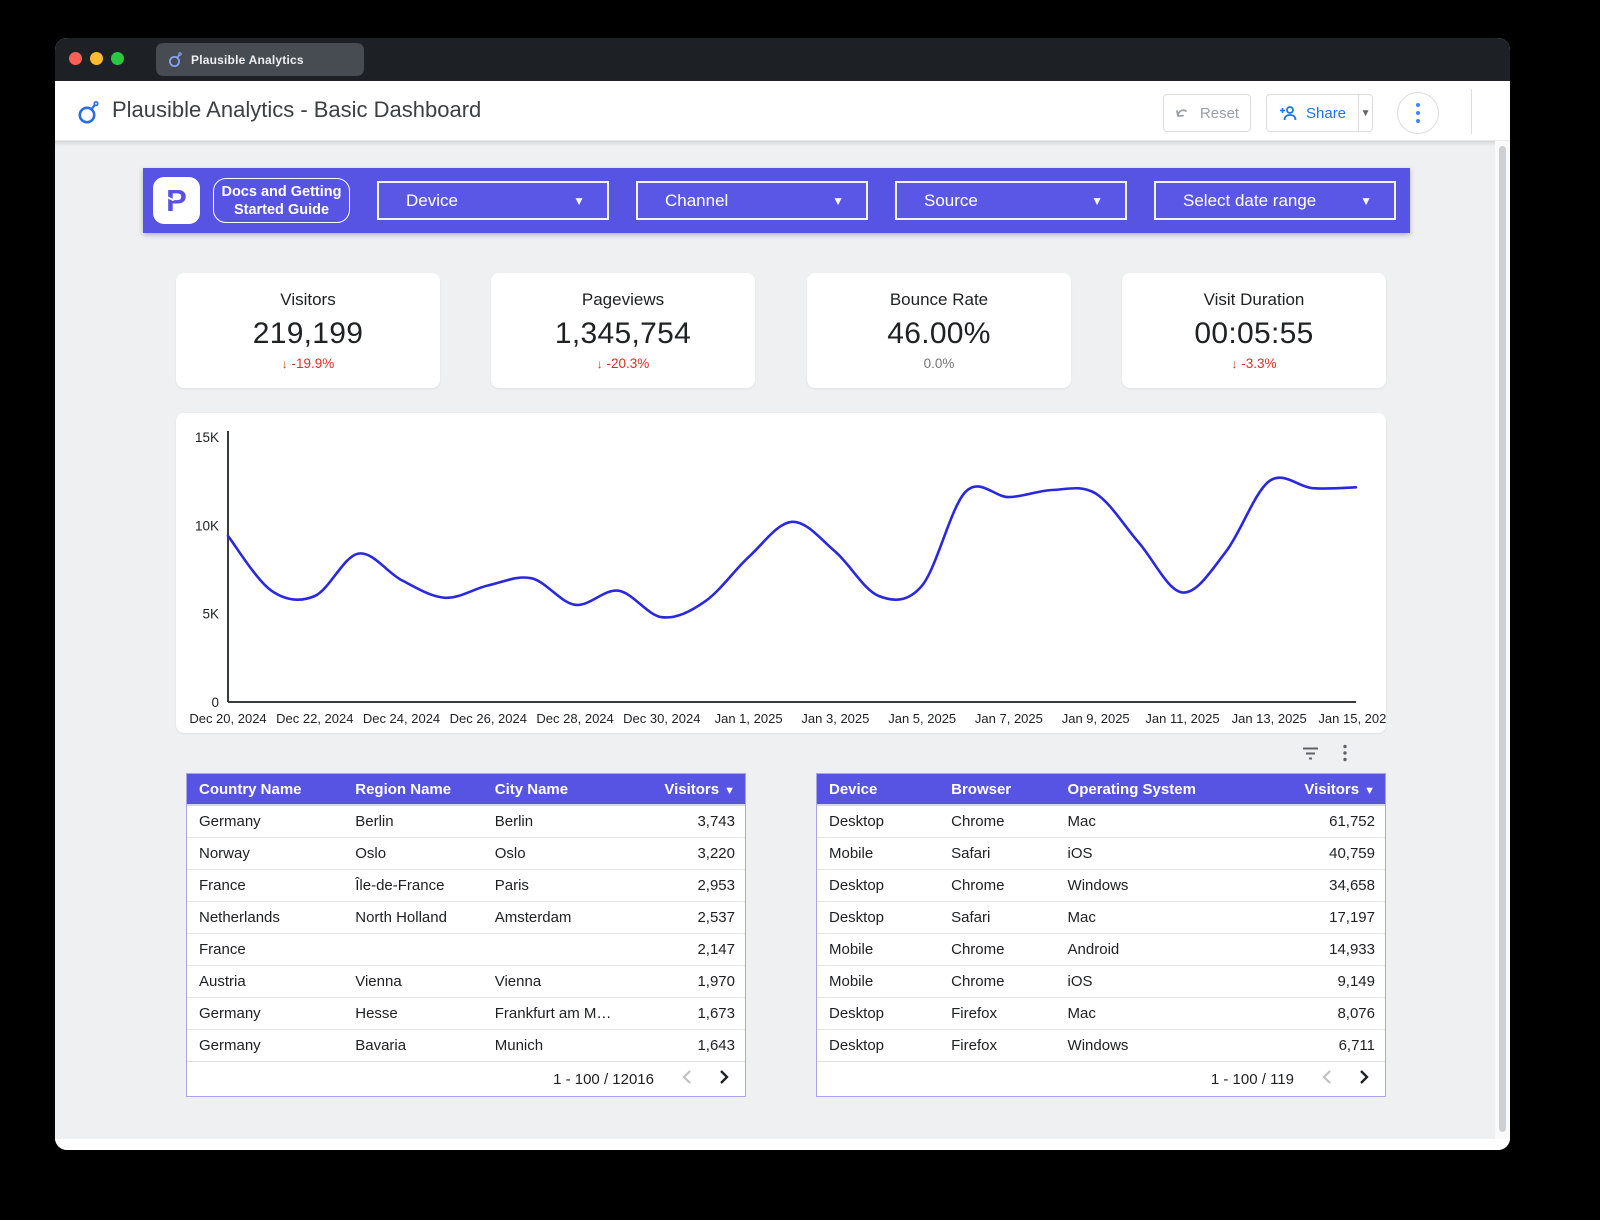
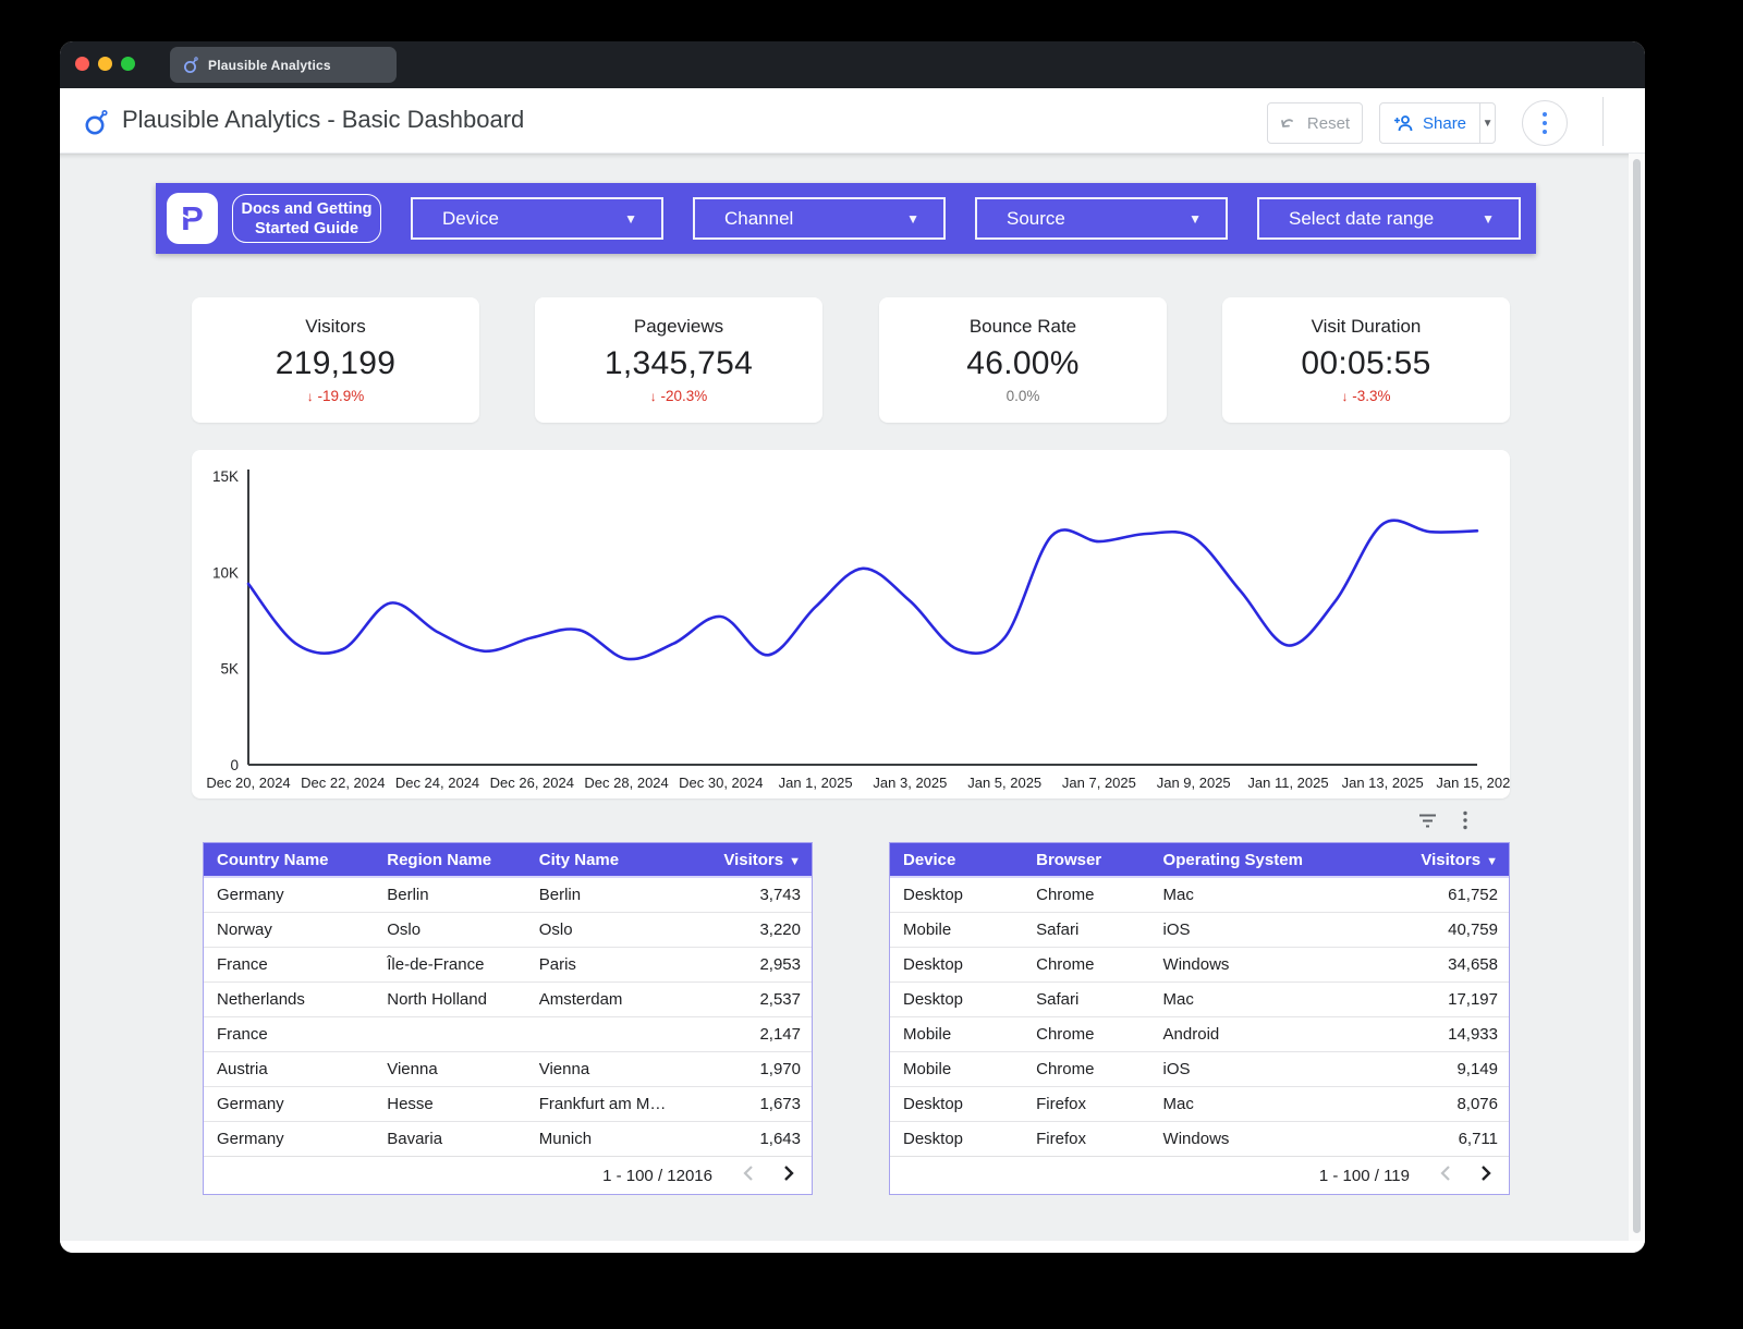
Dec 30, 2024: 4.8K -> 7.7K
